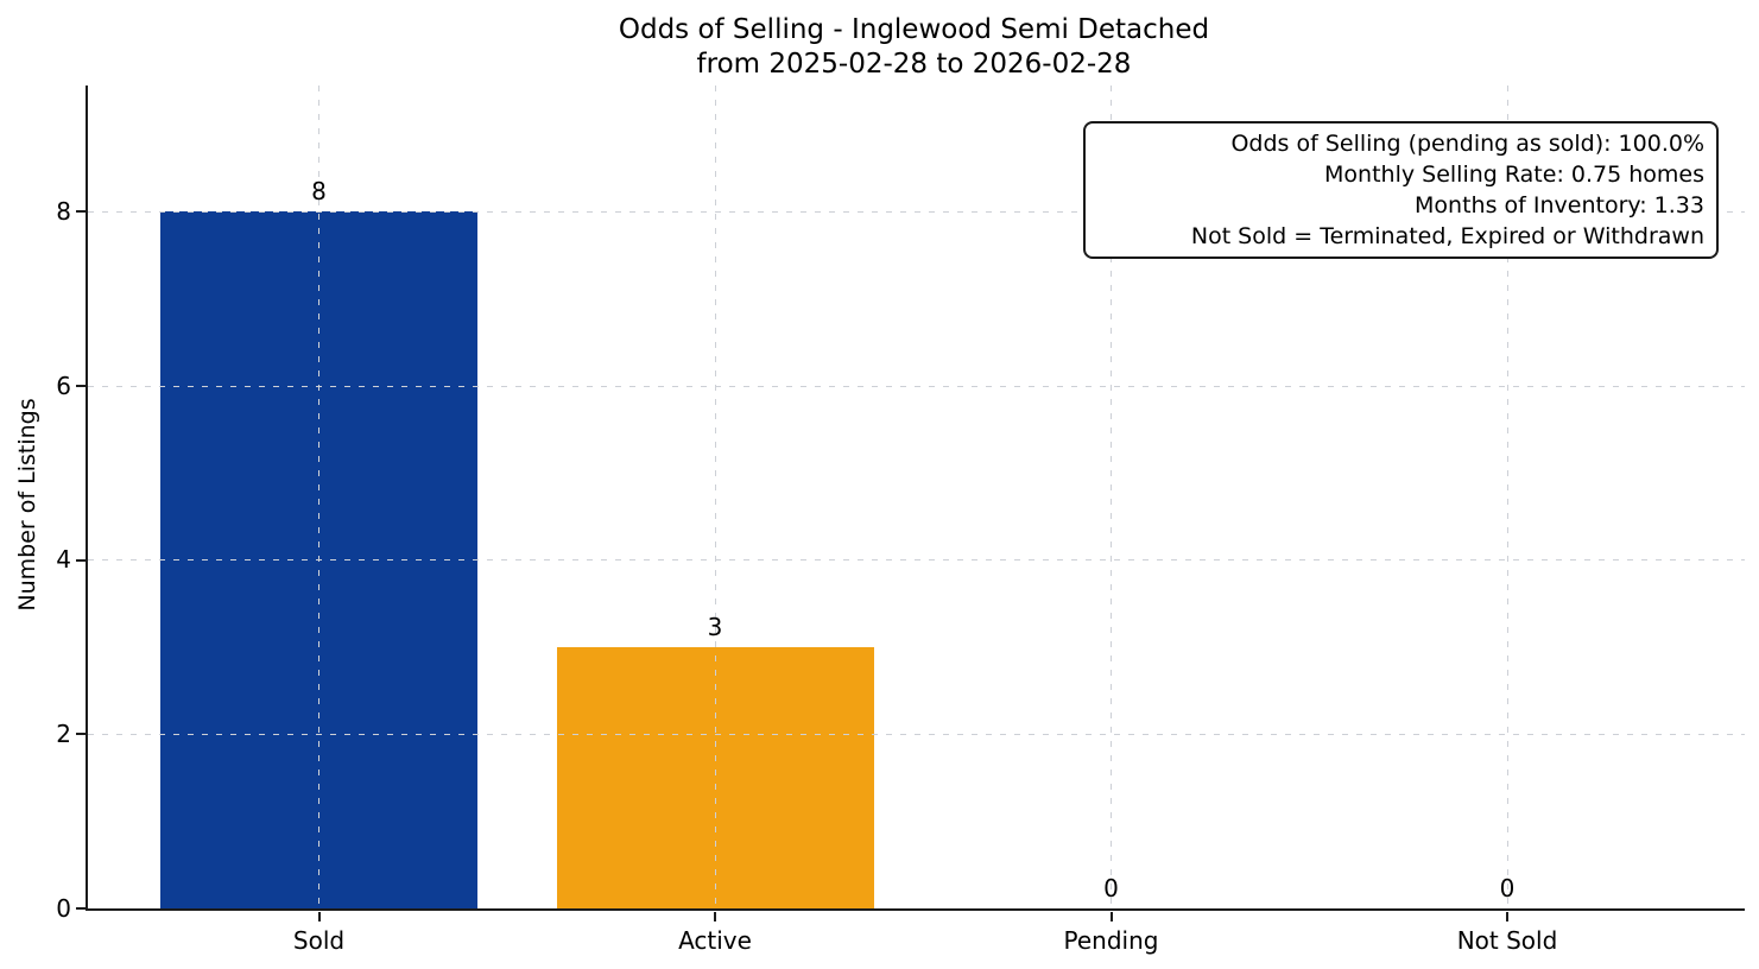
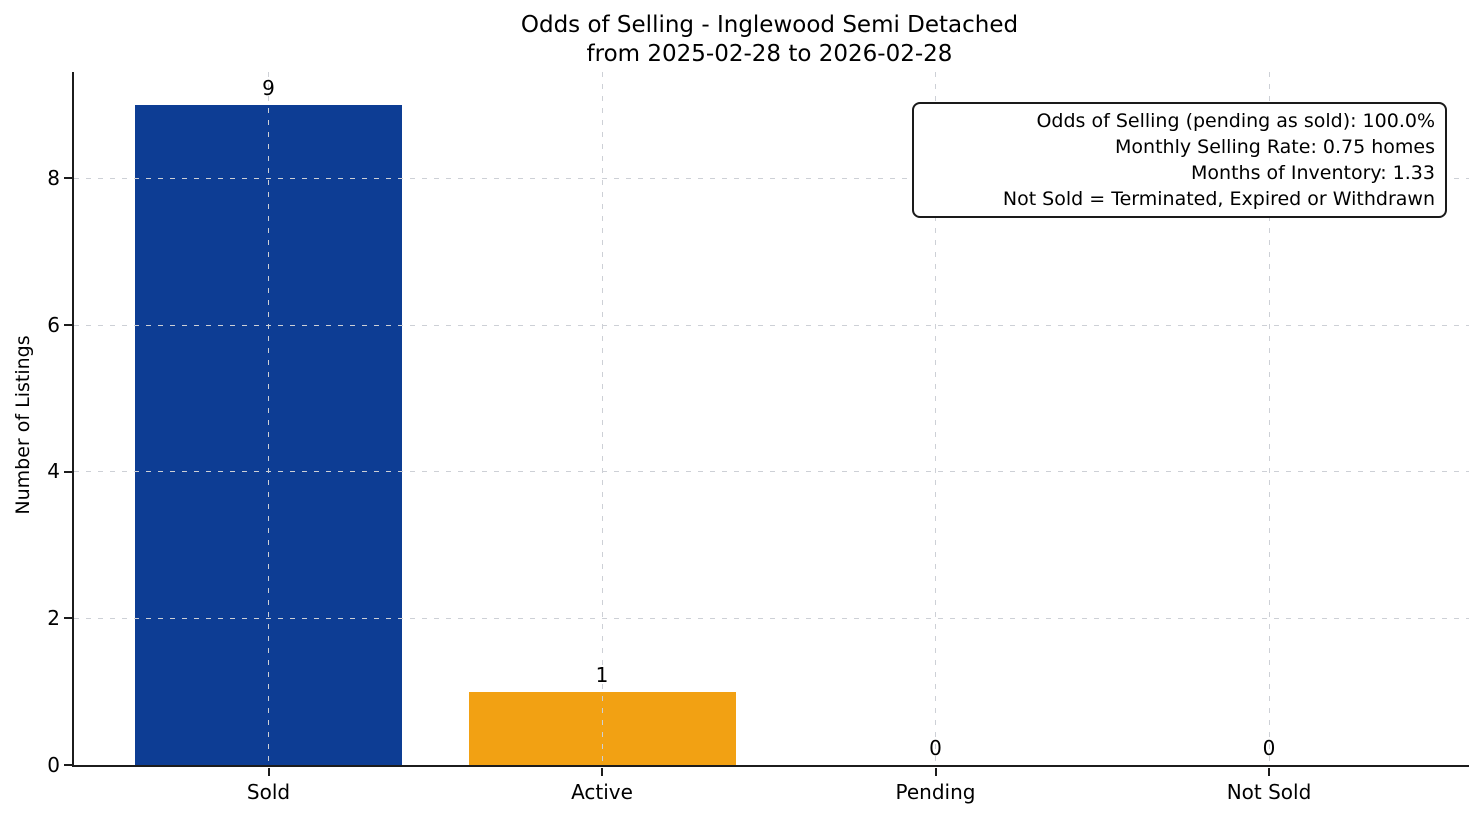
Sold: 8 -> 9
Active: 3 -> 1
